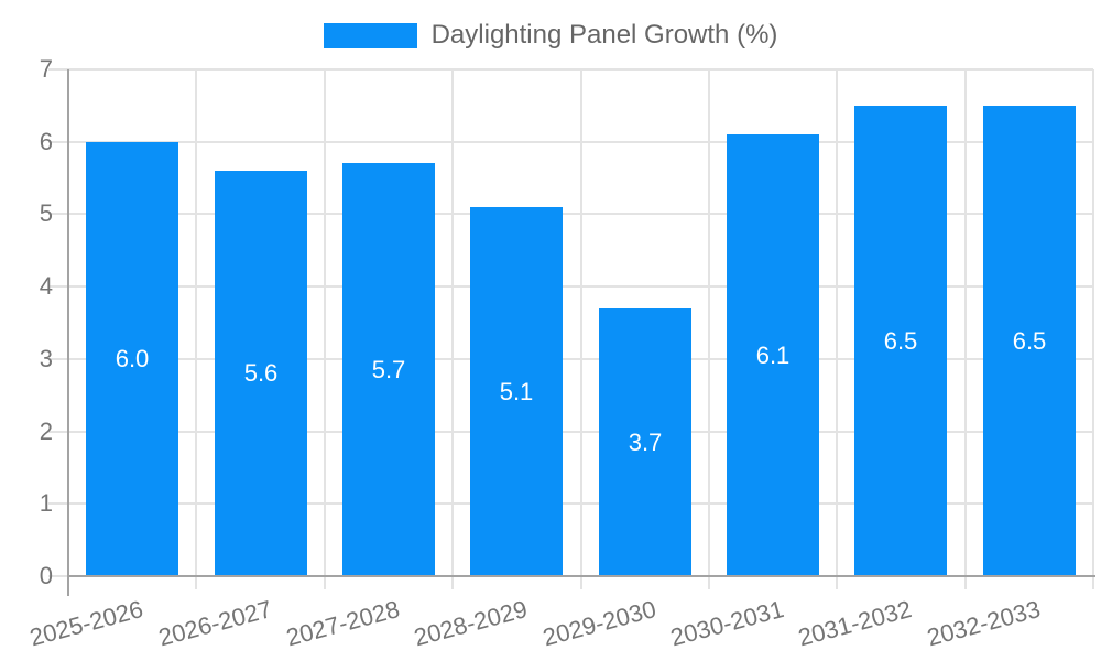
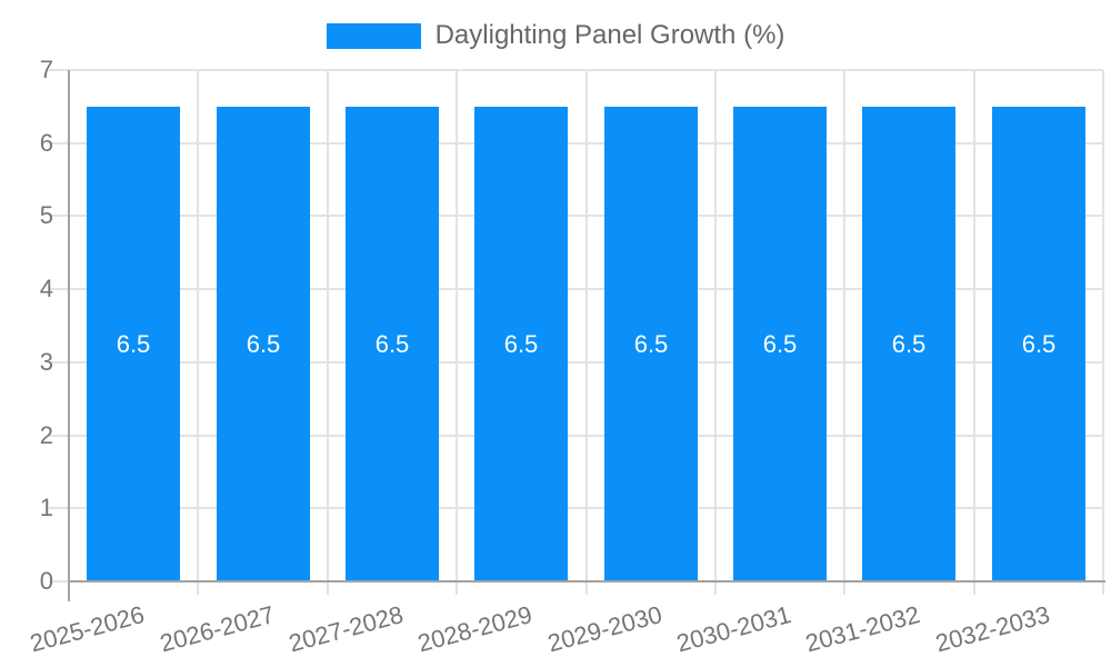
2025-2026: 6.0 -> 6.5
2026-2027: 5.6 -> 6.5
2027-2028: 5.7 -> 6.5
2028-2029: 5.1 -> 6.5
2029-2030: 3.7 -> 6.5
2030-2031: 6.1 -> 6.5
